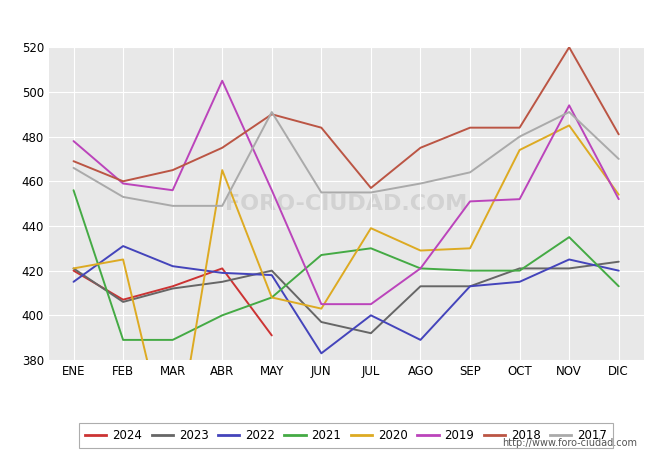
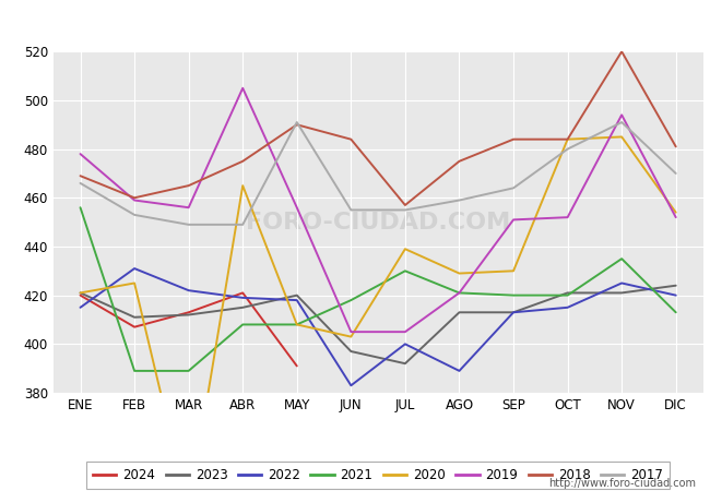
2023/FEB: 406 -> 411
2021/ABR: 400 -> 408
2021/JUN: 427 -> 418
2020/OCT: 474 -> 484
